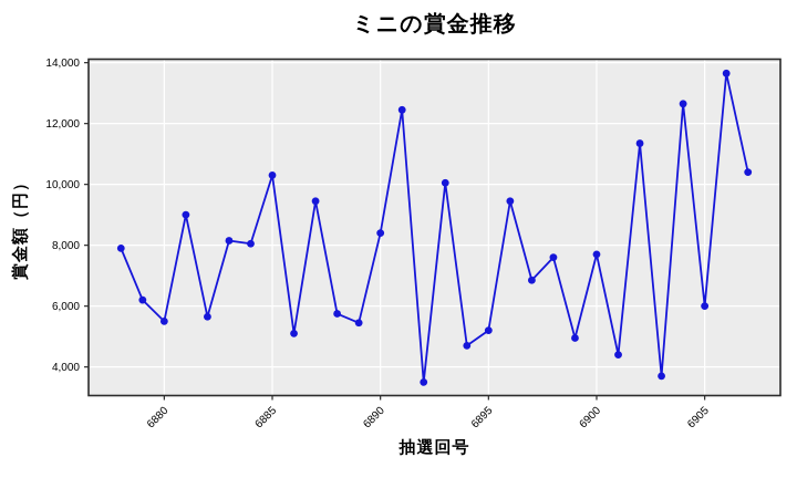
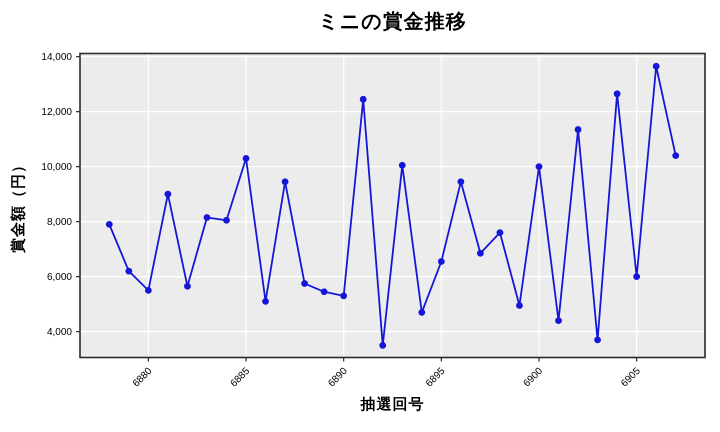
6890: 8400 -> 5300
6895: 5200 -> 6600
6900: 7700 -> 10000
